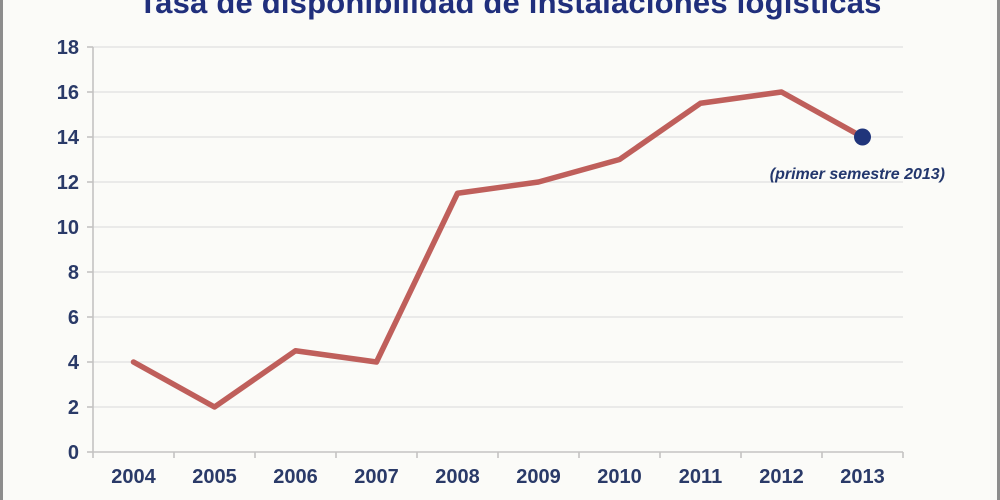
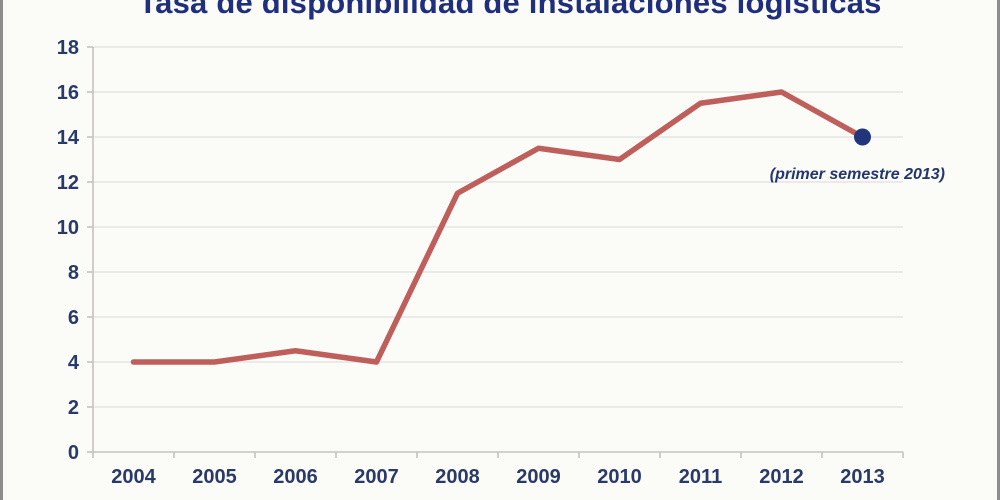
2005: 2.0 -> 4.0
2009: 12.0 -> 13.5
